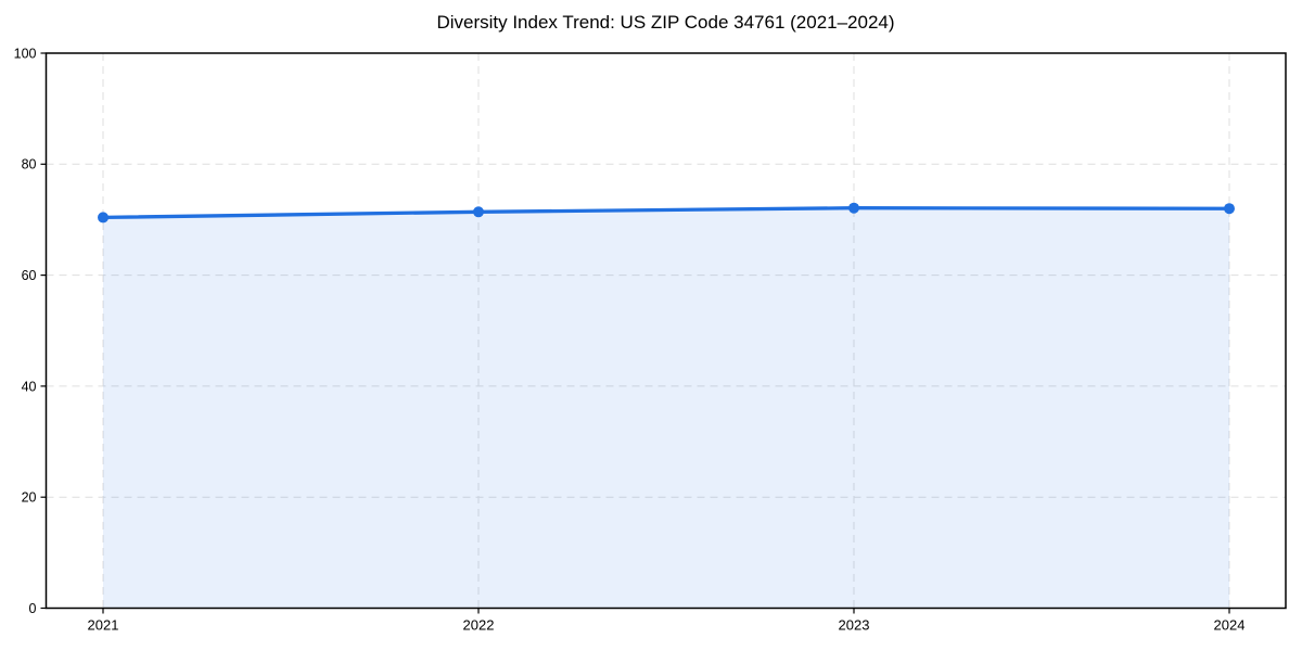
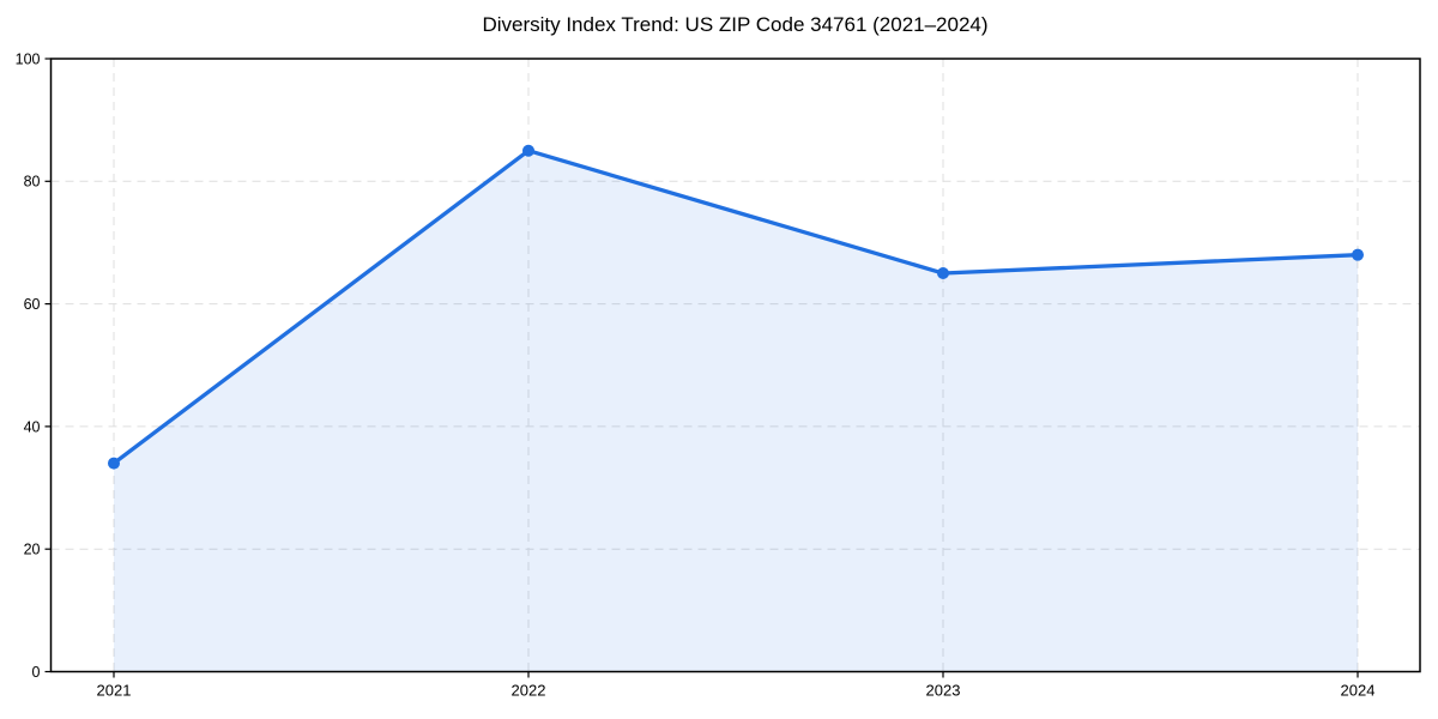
2021: 70 -> 34
2022: 71 -> 85
2023: 72 -> 65
2024: 72 -> 68
